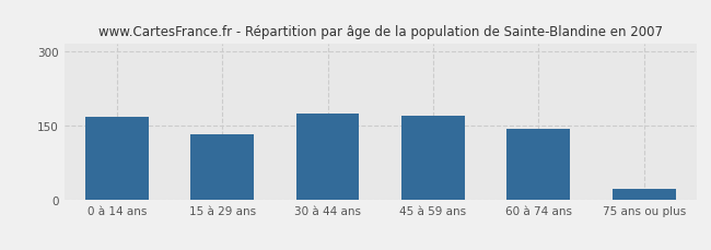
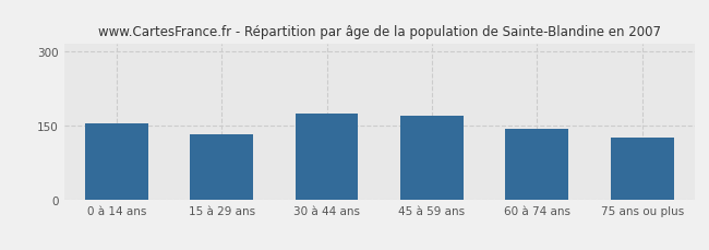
0 à 14 ans: 168 -> 155
75 ans ou plus: 22 -> 125
